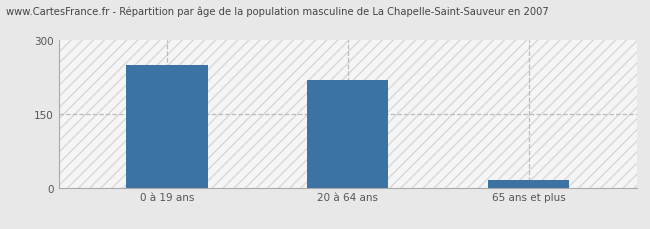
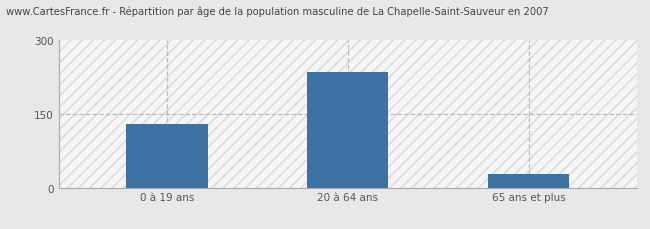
0 à 19 ans: 250 -> 130
20 à 64 ans: 220 -> 235
65 ans et plus: 15 -> 28
